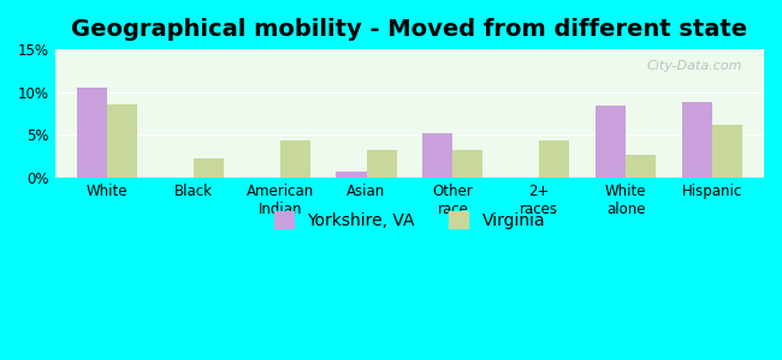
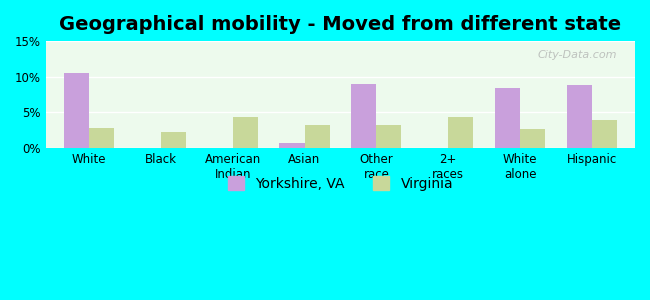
Virginia/White: 8.6% -> 2.8%
Yorkshire, VA/Other race: 5.2% -> 9.0%
Virginia/Hispanic: 6.2% -> 3.9%
